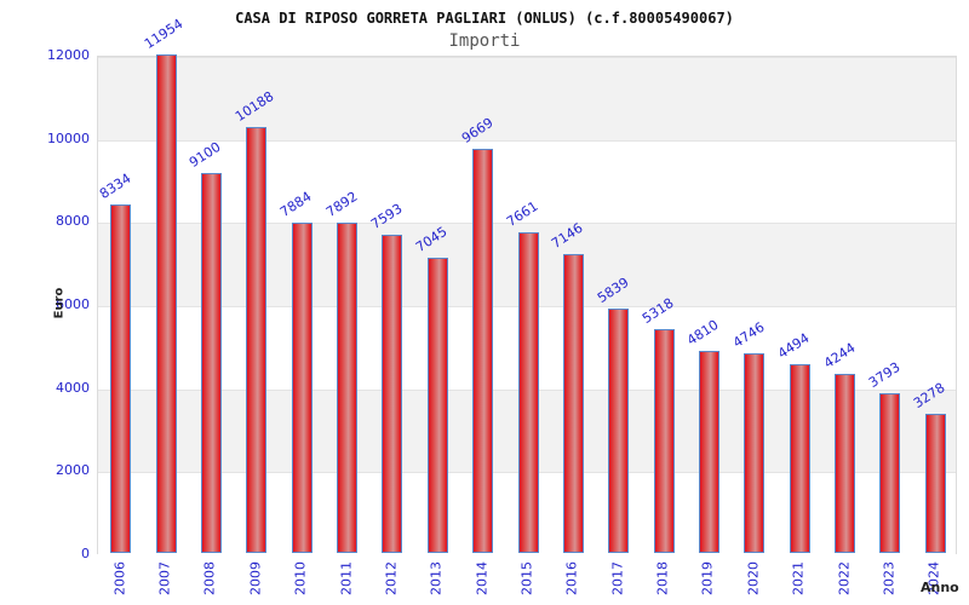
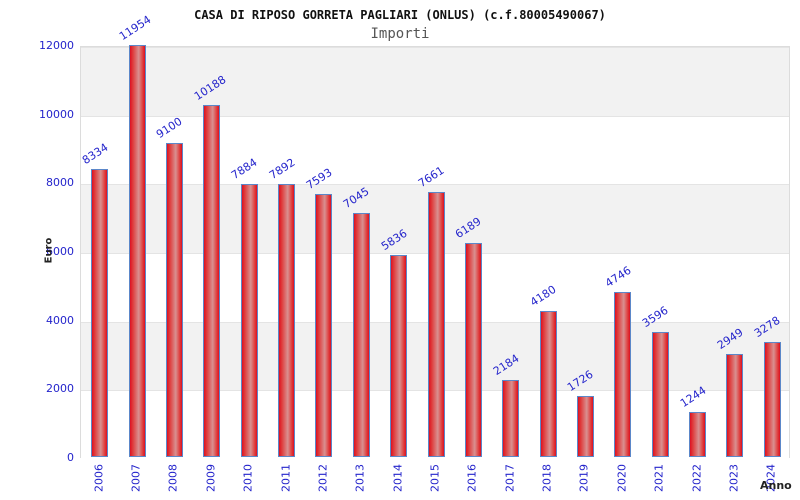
2014: 9669 -> 5836
2016: 7146 -> 6189
2017: 5839 -> 2184
2018: 5318 -> 4180
2019: 4810 -> 1726
2021: 4494 -> 3596
2022: 4244 -> 1244
2023: 3793 -> 2949
